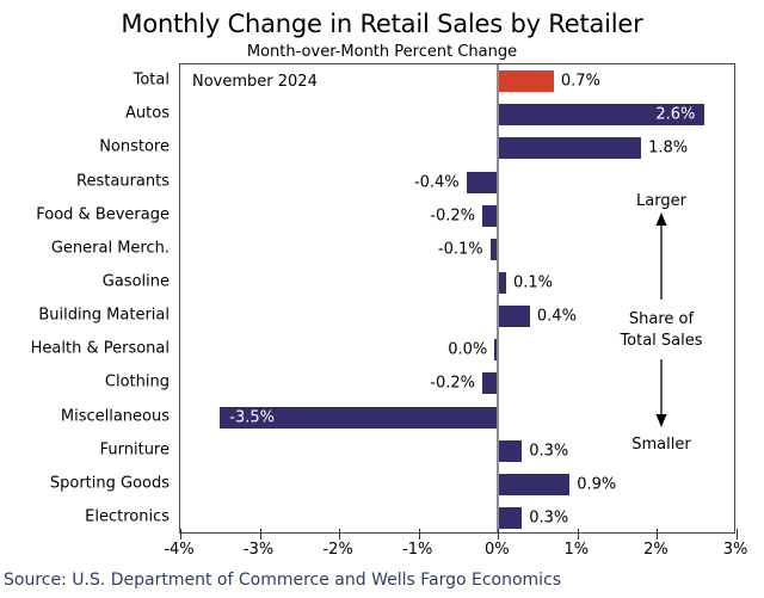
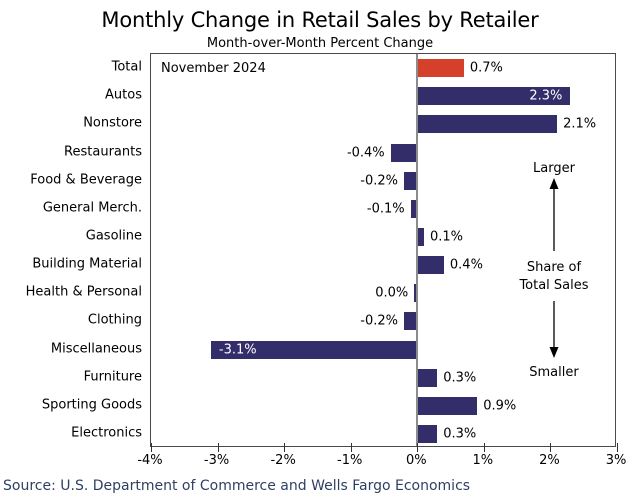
Autos: 2.6% -> 2.3%
Nonstore: 1.8% -> 2.1%
Miscellaneous: -3.5% -> -3.1%
